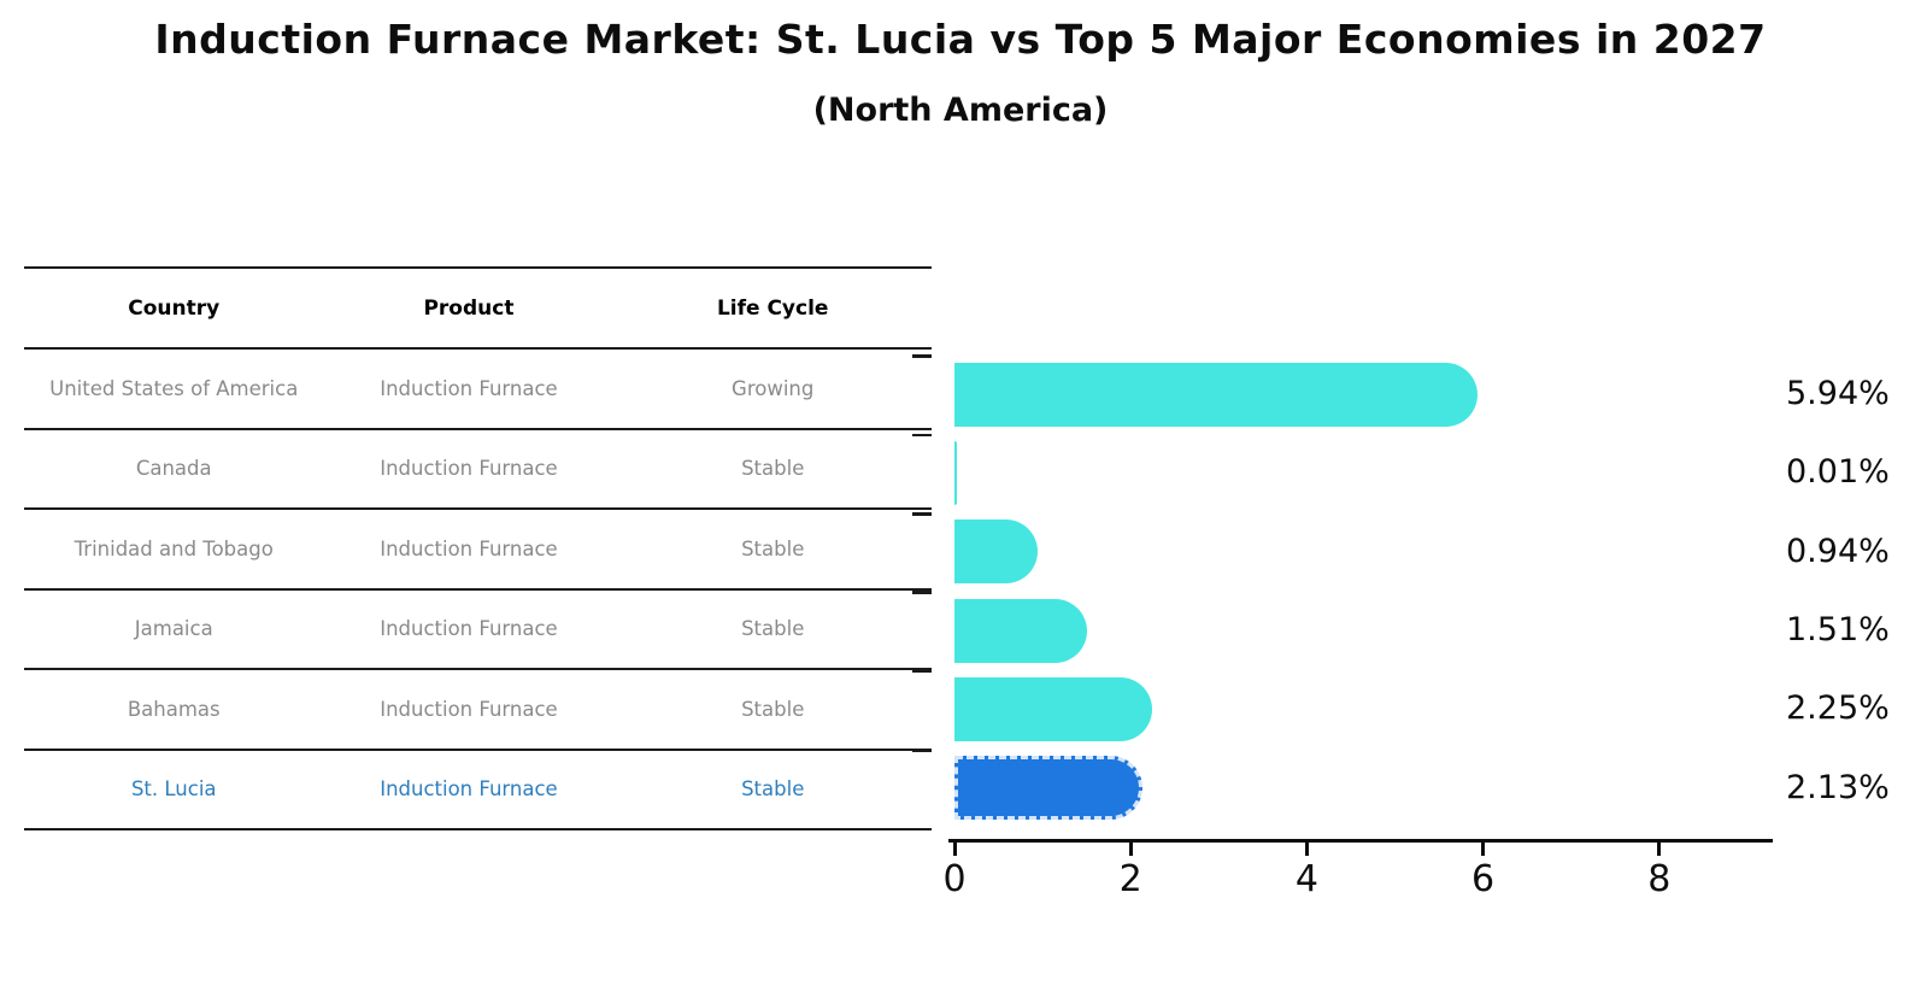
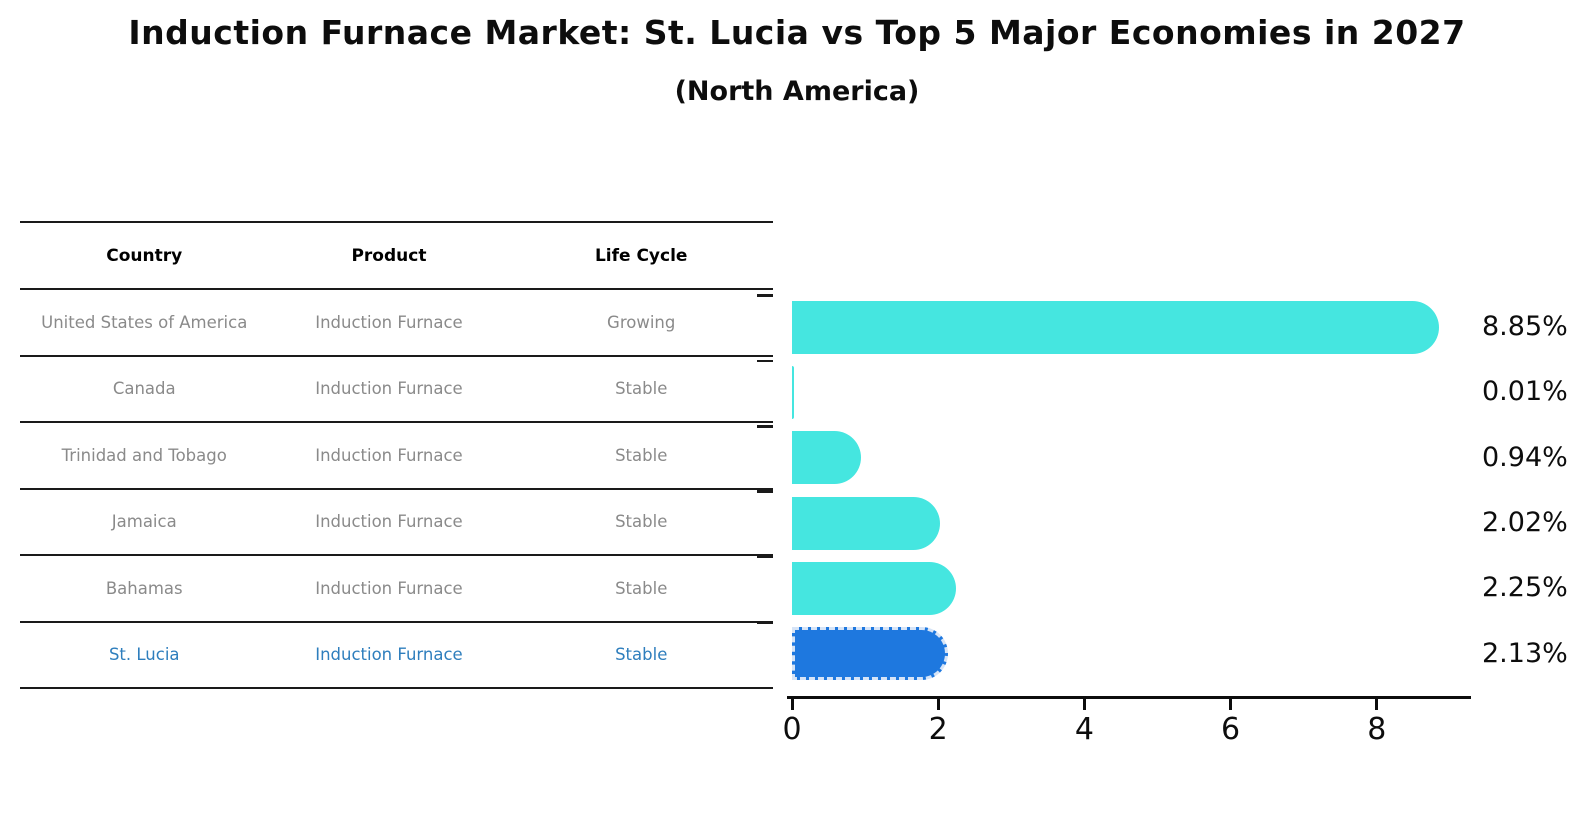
United States of America: 5.94% -> 8.85%
Jamaica: 1.51% -> 2.02%
